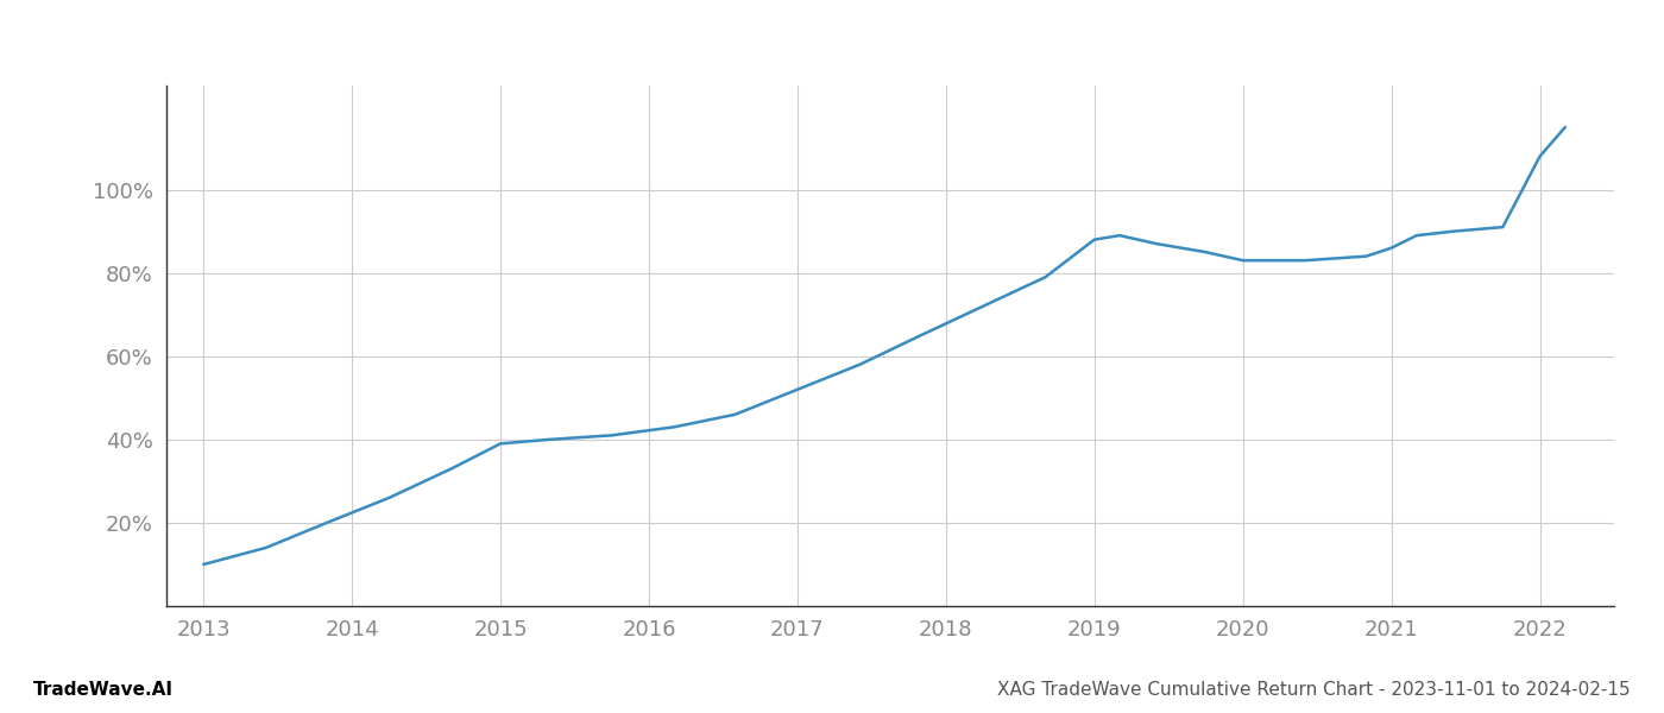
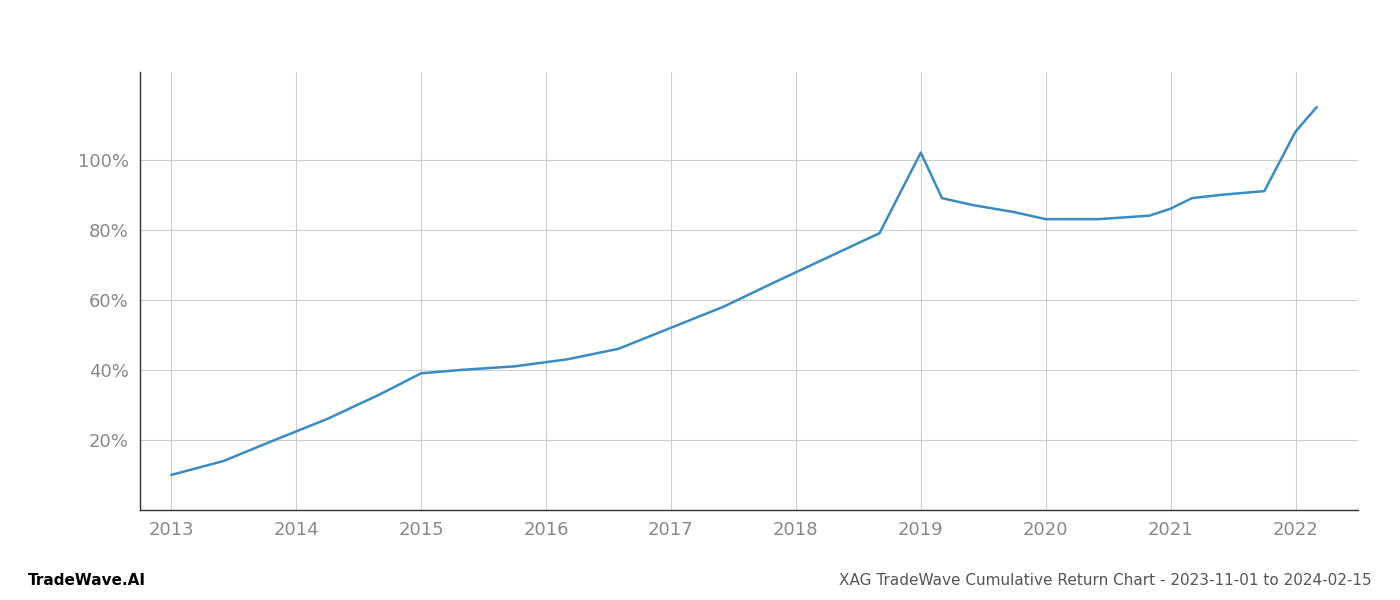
2019: 88% -> 102%
